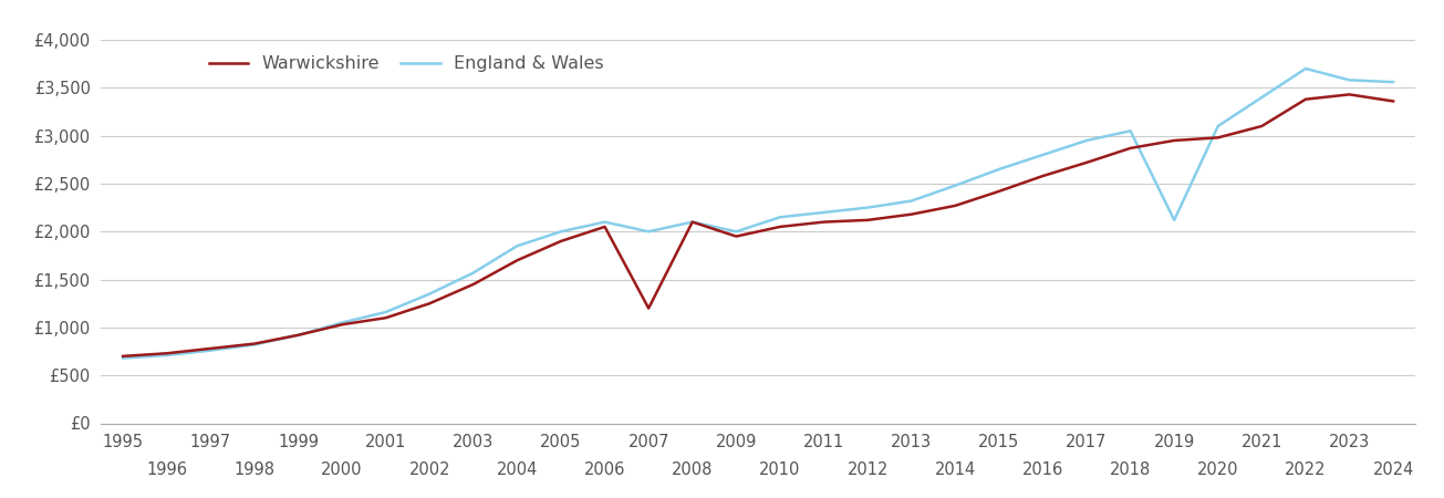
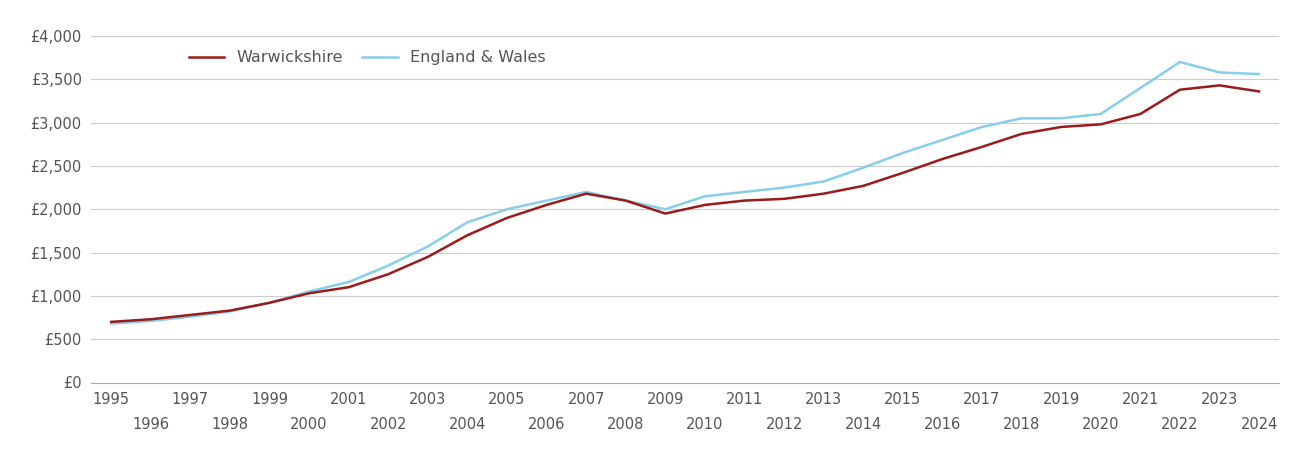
Warwickshire/2007: £1,200 -> £2,180
England & Wales/2007: £2,000 -> £2,200
England & Wales/2019: £2,120 -> £3,050
